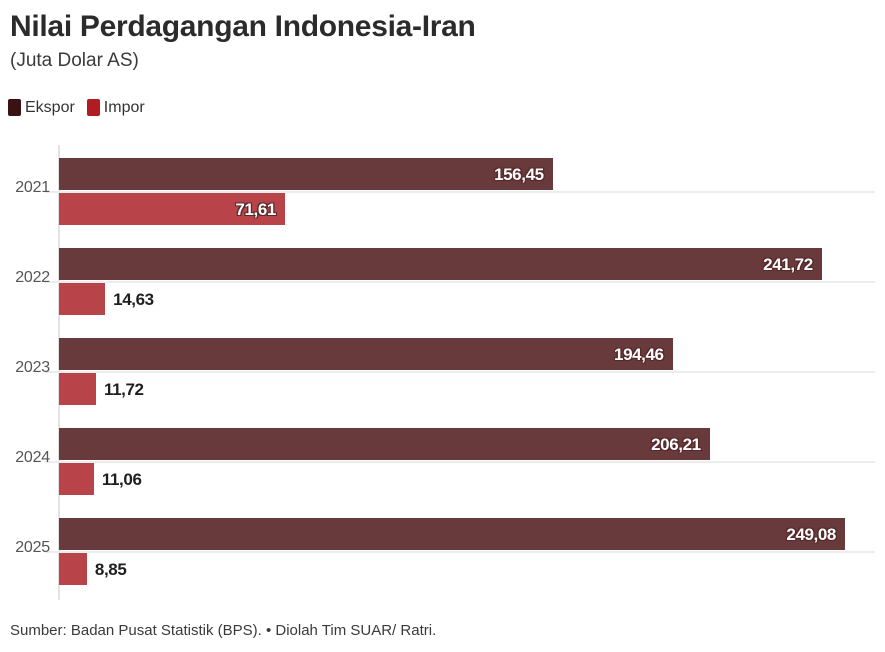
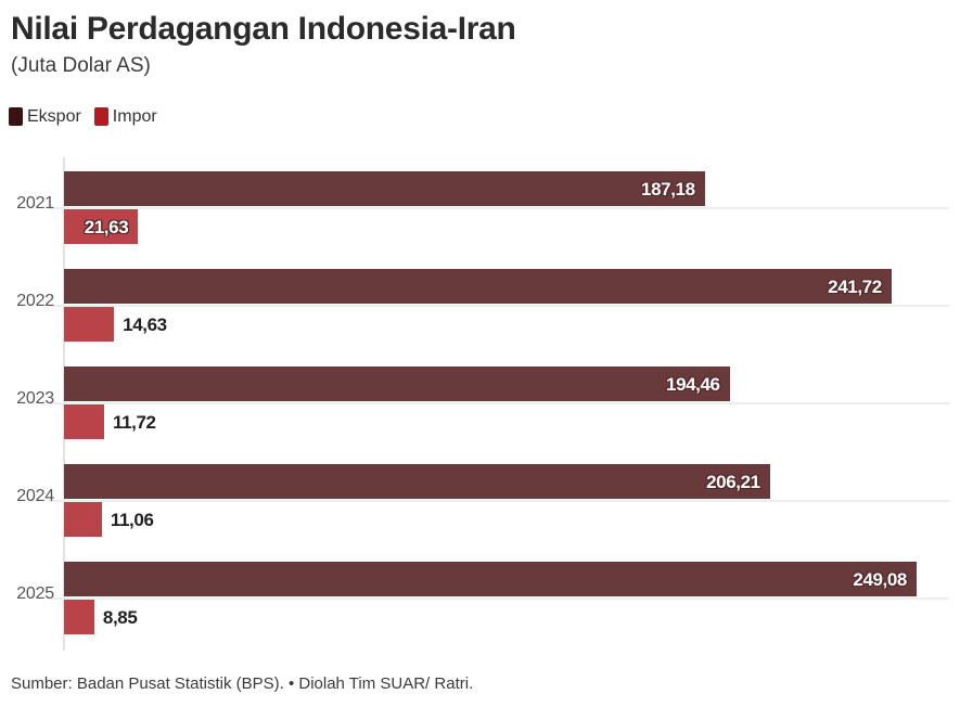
Ekspor/2021: 156,45 -> 187,18
Impor/2021: 71,61 -> 21,63
